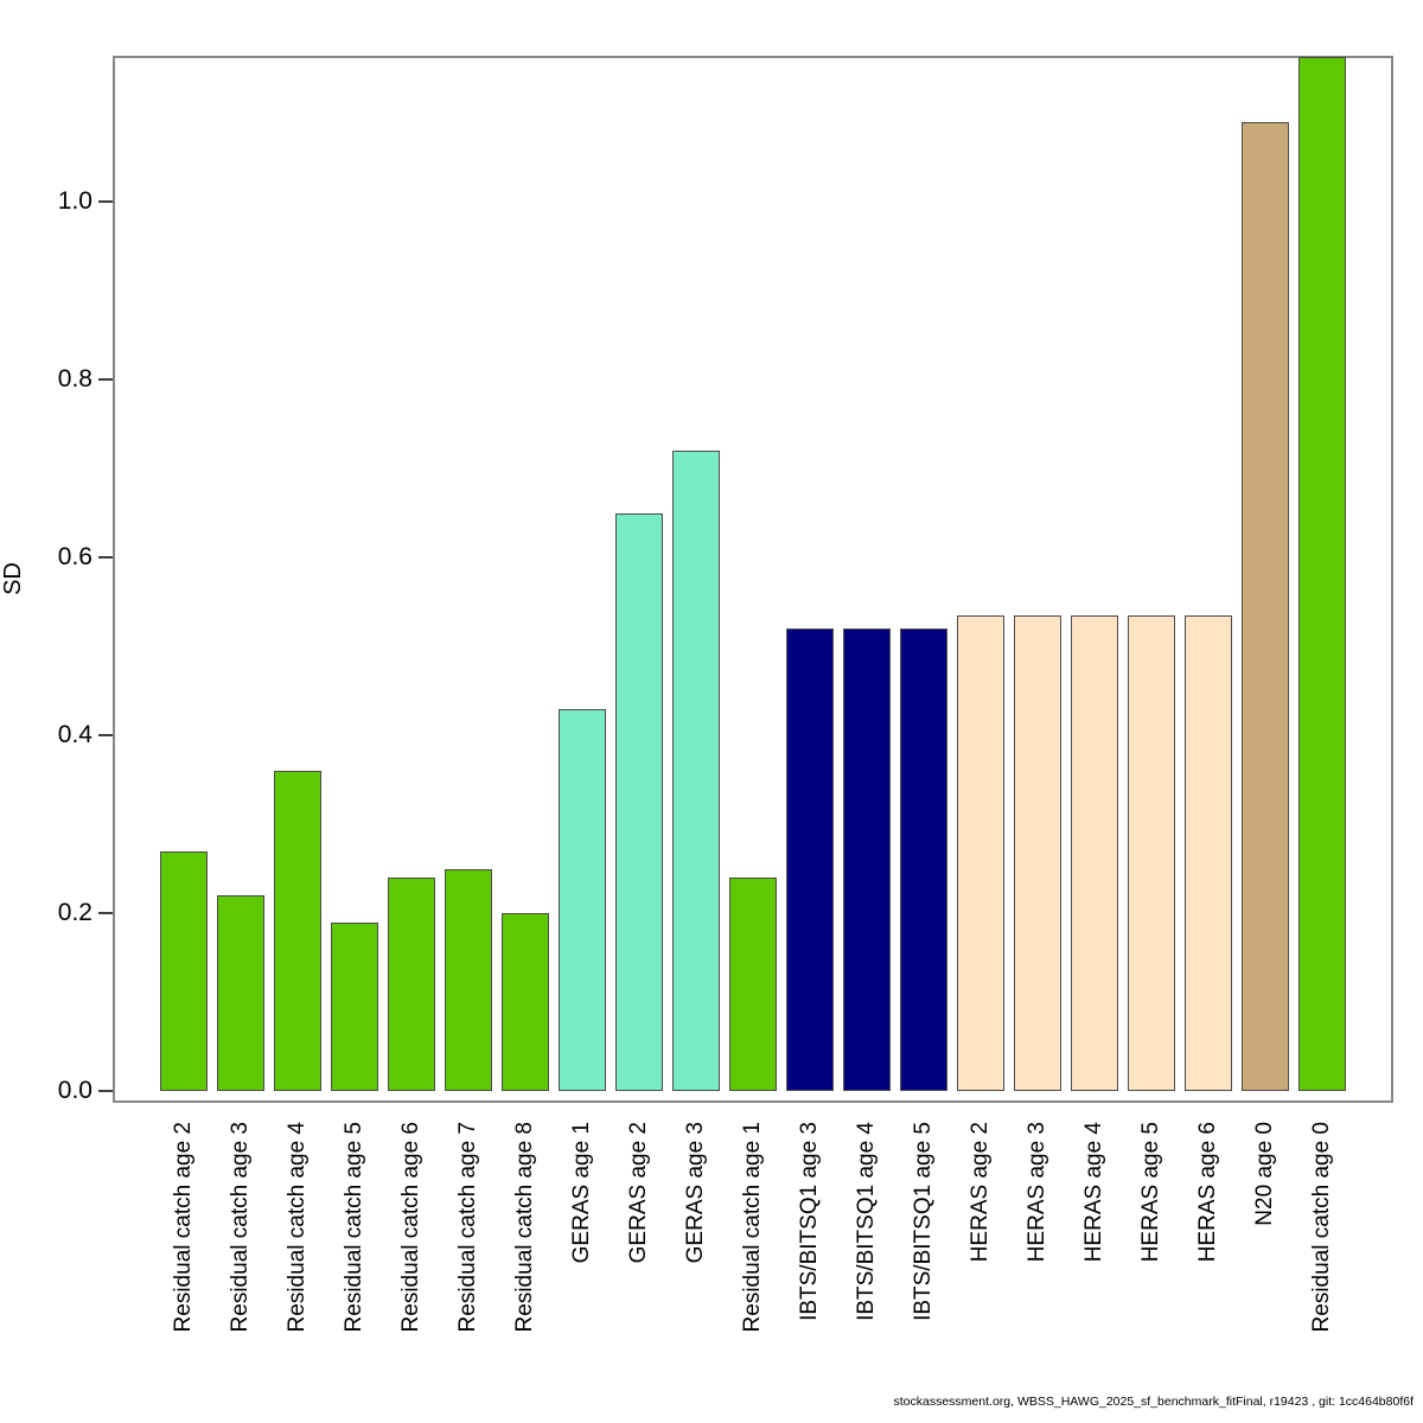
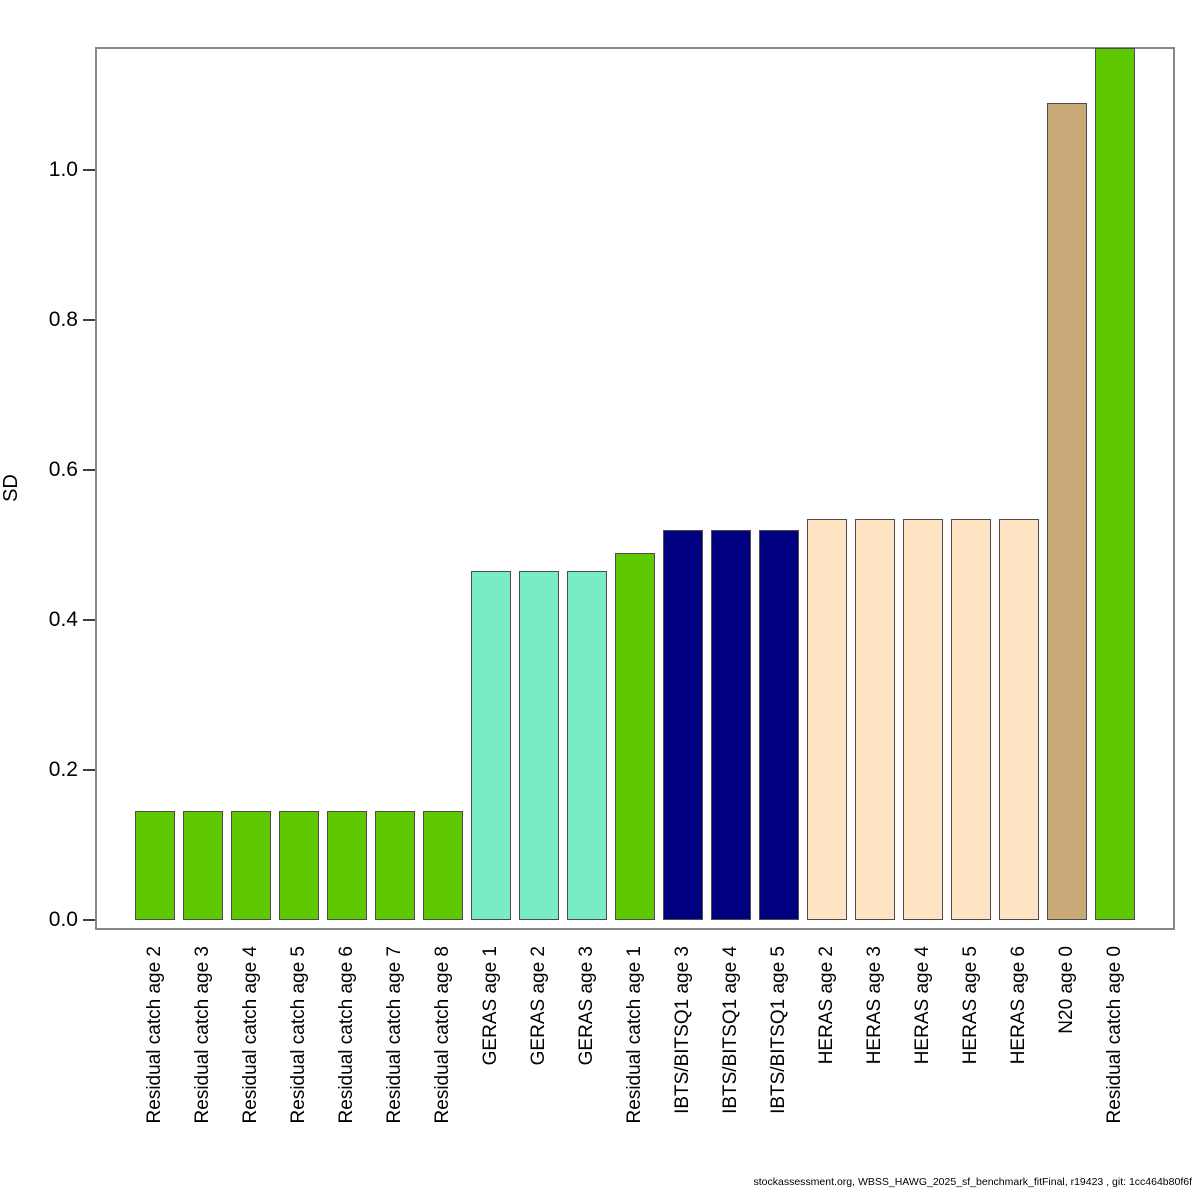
Residual catch age 2: 0.27 -> 0.14
Residual catch age 3: 0.22 -> 0.14
Residual catch age 4: 0.36 -> 0.14
Residual catch age 5: 0.19 -> 0.14
Residual catch age 6: 0.24 -> 0.14
Residual catch age 7: 0.25 -> 0.14
Residual catch age 8: 0.20 -> 0.14
GERAS age 1: 0.43 -> 0.47
GERAS age 2: 0.65 -> 0.47
GERAS age 3: 0.72 -> 0.47
Residual catch age 1: 0.24 -> 0.49
